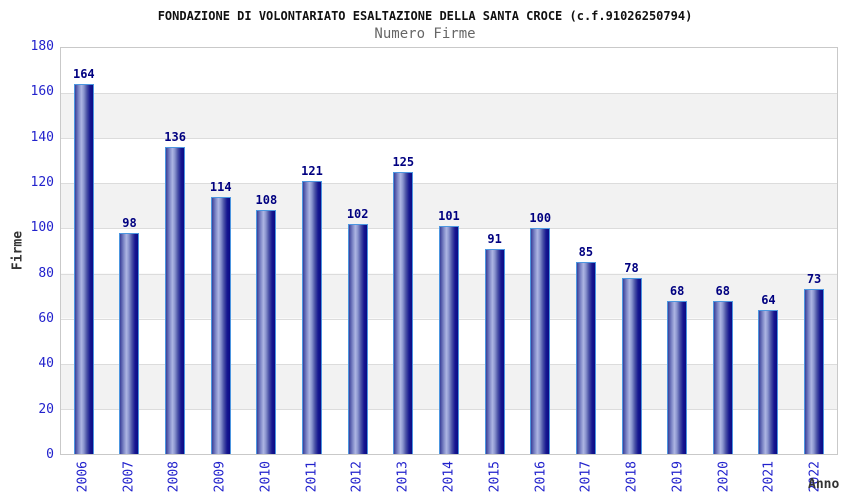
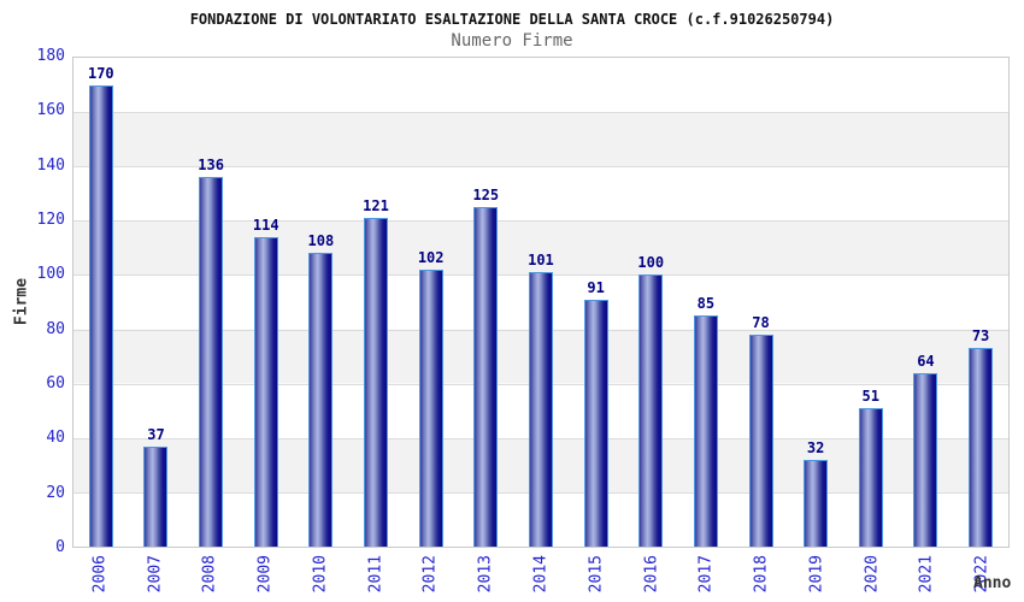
2006: 164 -> 170
2007: 98 -> 37
2019: 68 -> 32
2020: 68 -> 51
